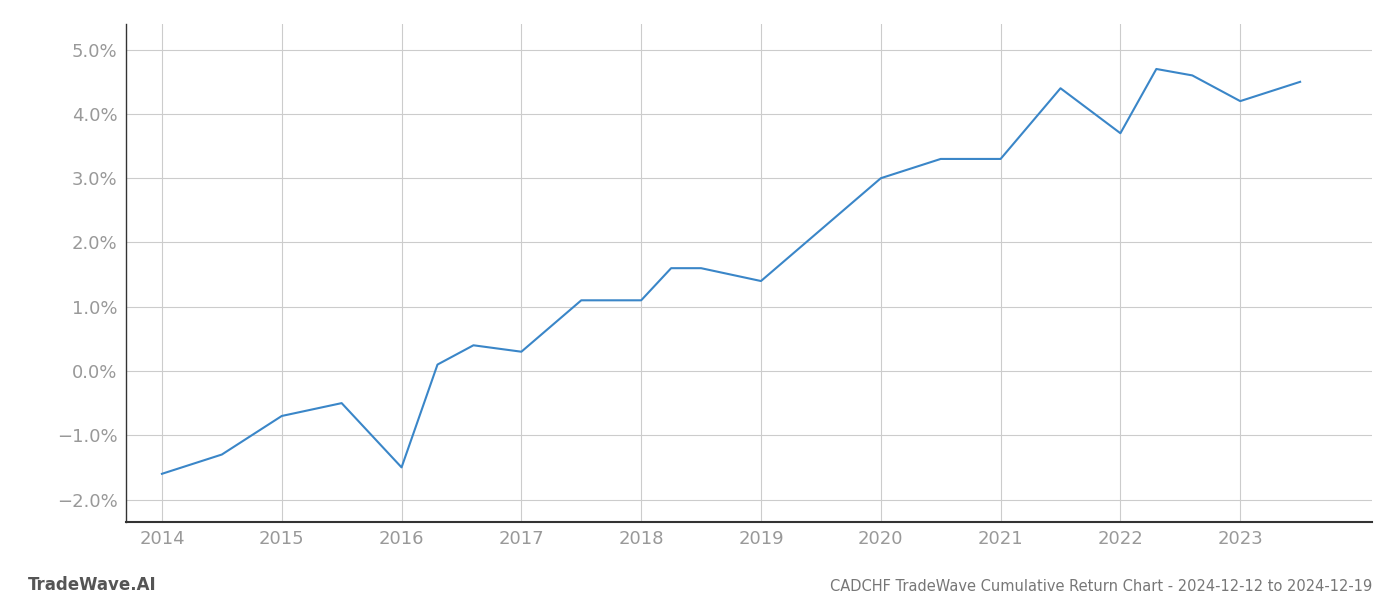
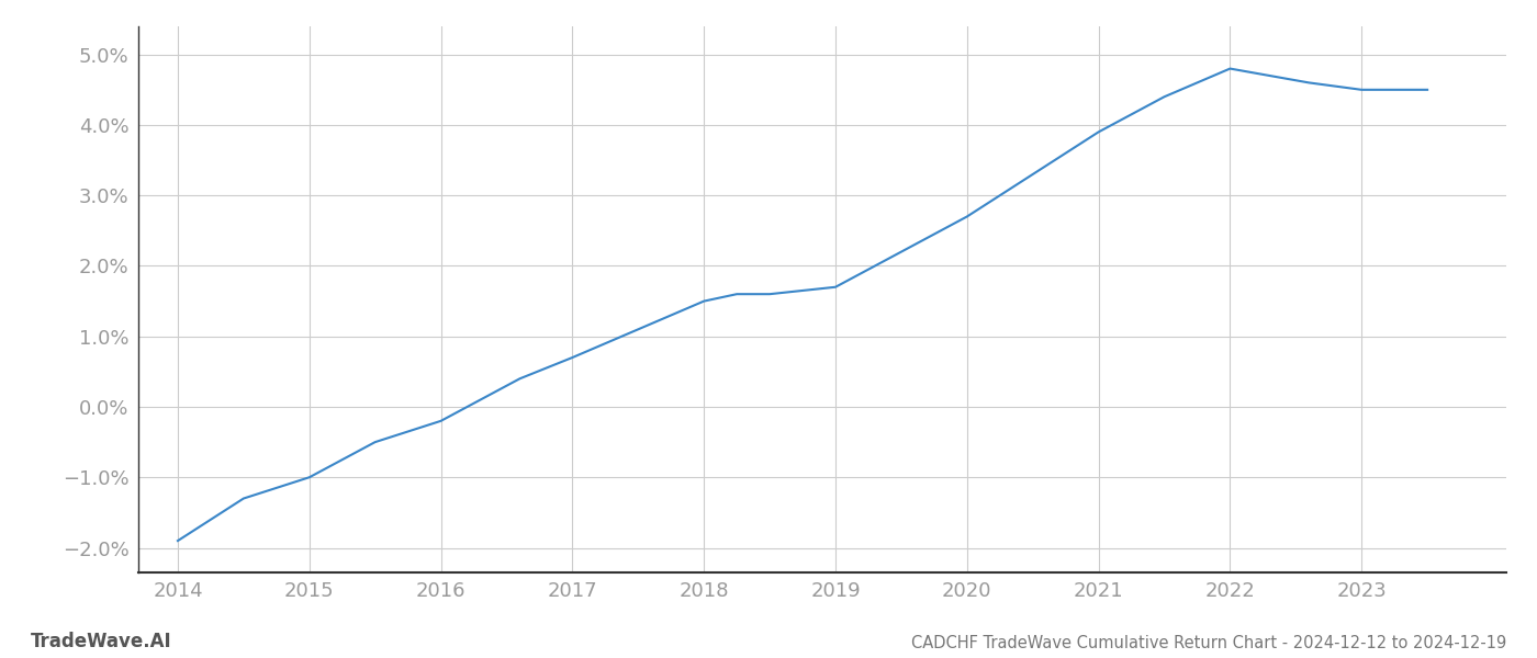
2014: -1.6% -> -1.9%
2015: -0.7% -> -1.0%
2016: -1.5% -> -0.2%
2017: 0.3% -> 0.7%
2018: 1.1% -> 1.5%
2019: 1.4% -> 1.7%
2020: 3.0% -> 2.7%
2021: 3.3% -> 3.9%
2022: 3.7% -> 4.8%
2023: 4.2% -> 4.5%
